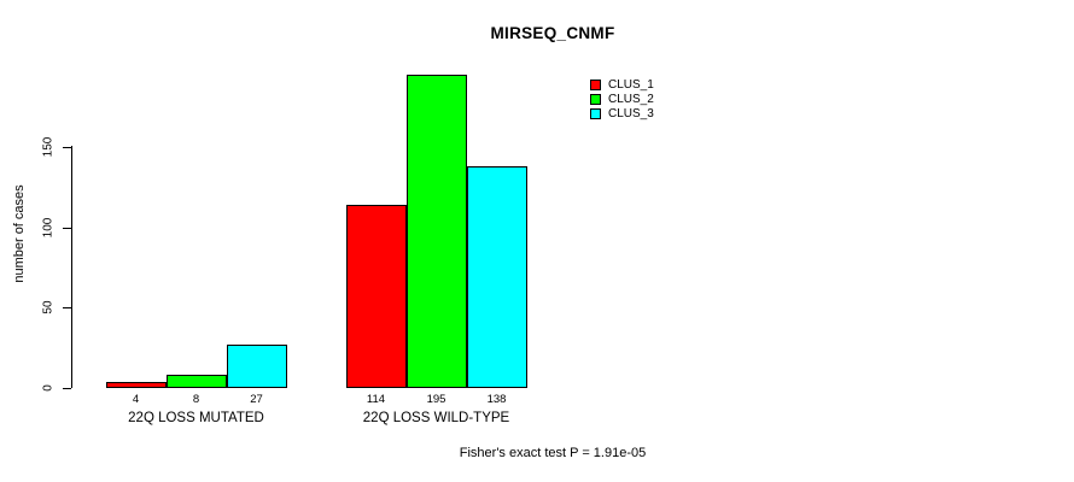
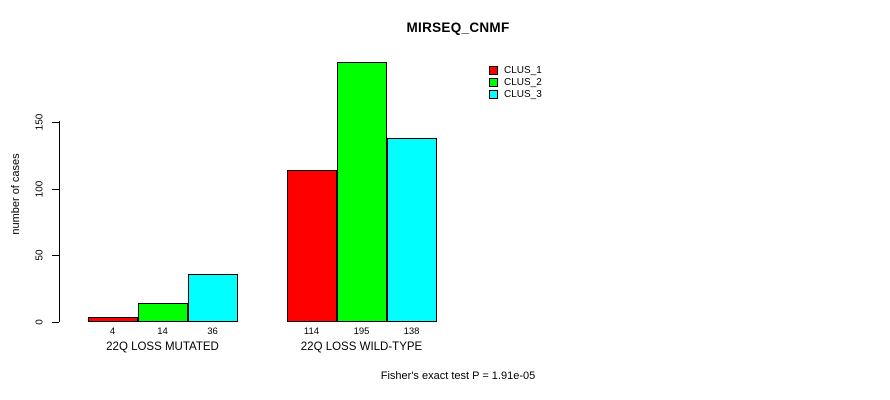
CLUS_2/22Q LOSS MUTATED: 8 -> 14
CLUS_3/22Q LOSS MUTATED: 27 -> 36
